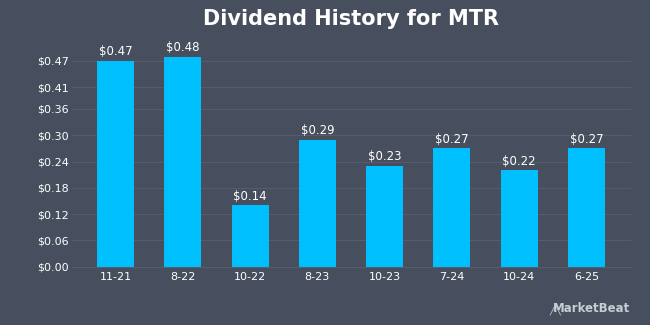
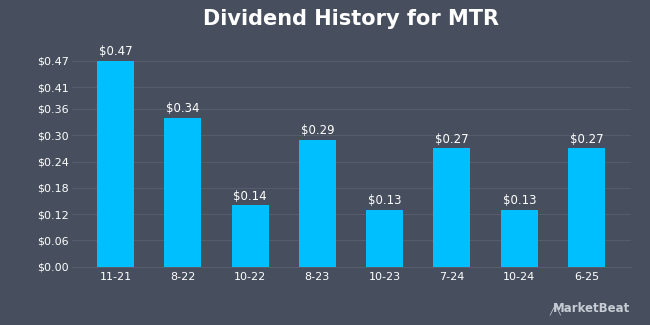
8-22: $0.48 -> $0.34
10-23: $0.23 -> $0.13
10-24: $0.22 -> $0.13
